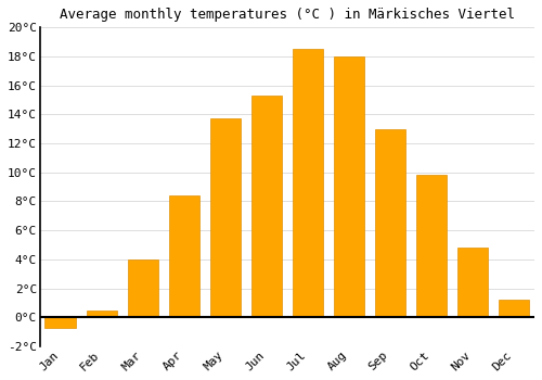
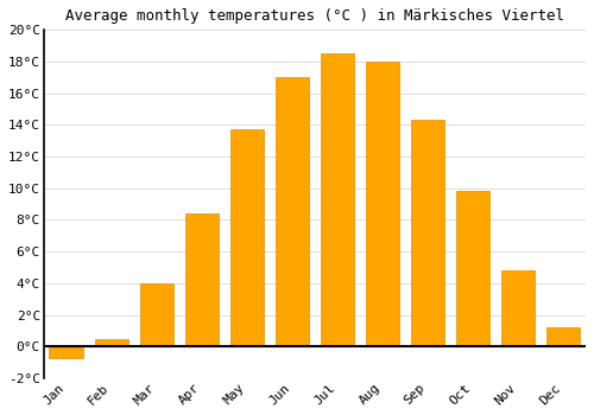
Jun: 15.3°C -> 17.0°C
Sep: 13.0°C -> 14.3°C
